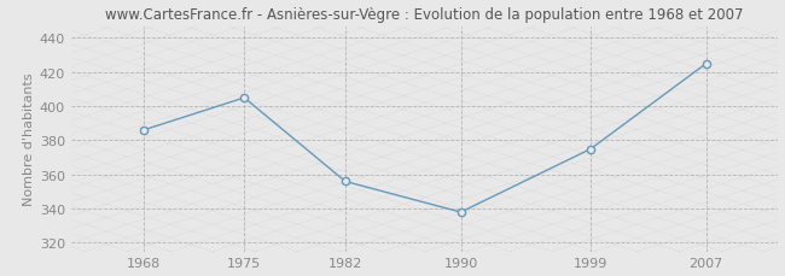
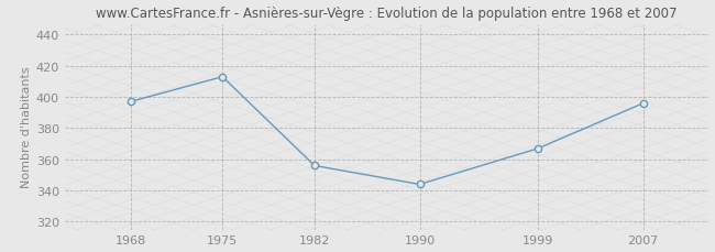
1968: 386 -> 397
1975: 405 -> 413
1990: 338 -> 344
1999: 375 -> 367
2007: 425 -> 396
